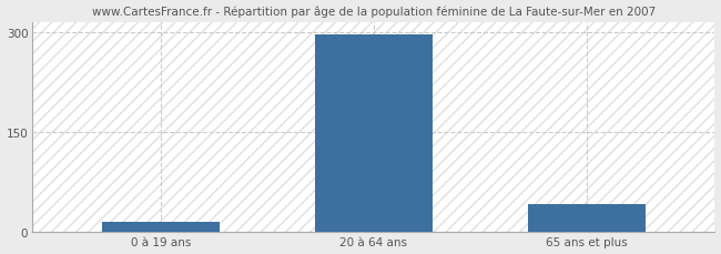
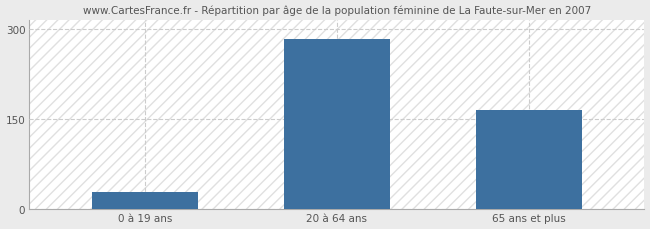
0 à 19 ans: 16 -> 28
20 à 64 ans: 296 -> 284
65 ans et plus: 42 -> 165
